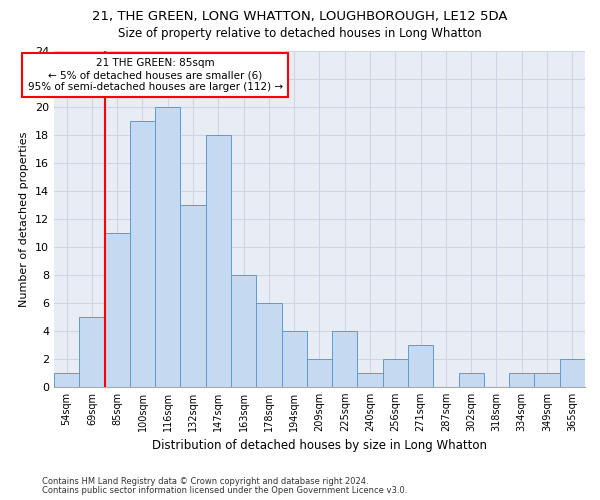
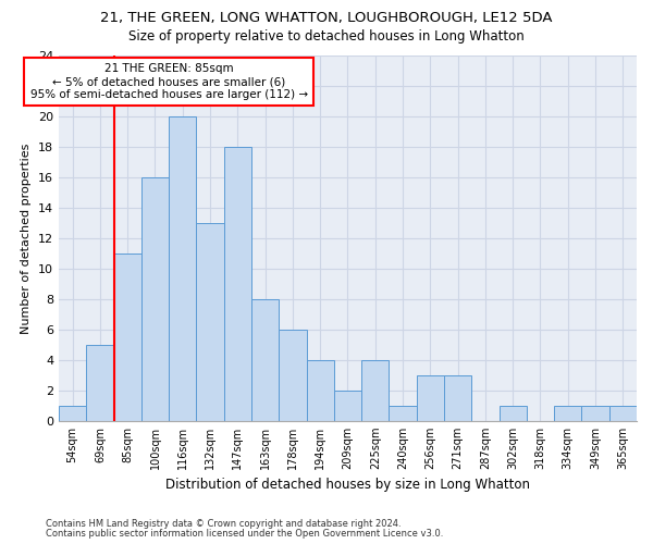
100sqm: 19 -> 16
256sqm: 2 -> 3
365sqm: 2 -> 1
